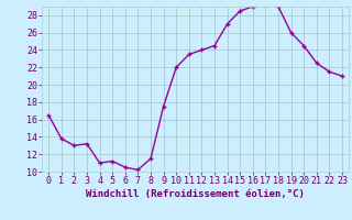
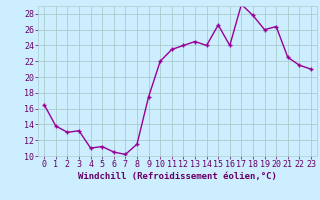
14: 27.0 -> 24.0
15: 28.5 -> 26.6
16: 29.0 -> 24.0
18: 29.0 -> 27.8
20: 24.5 -> 26.4
